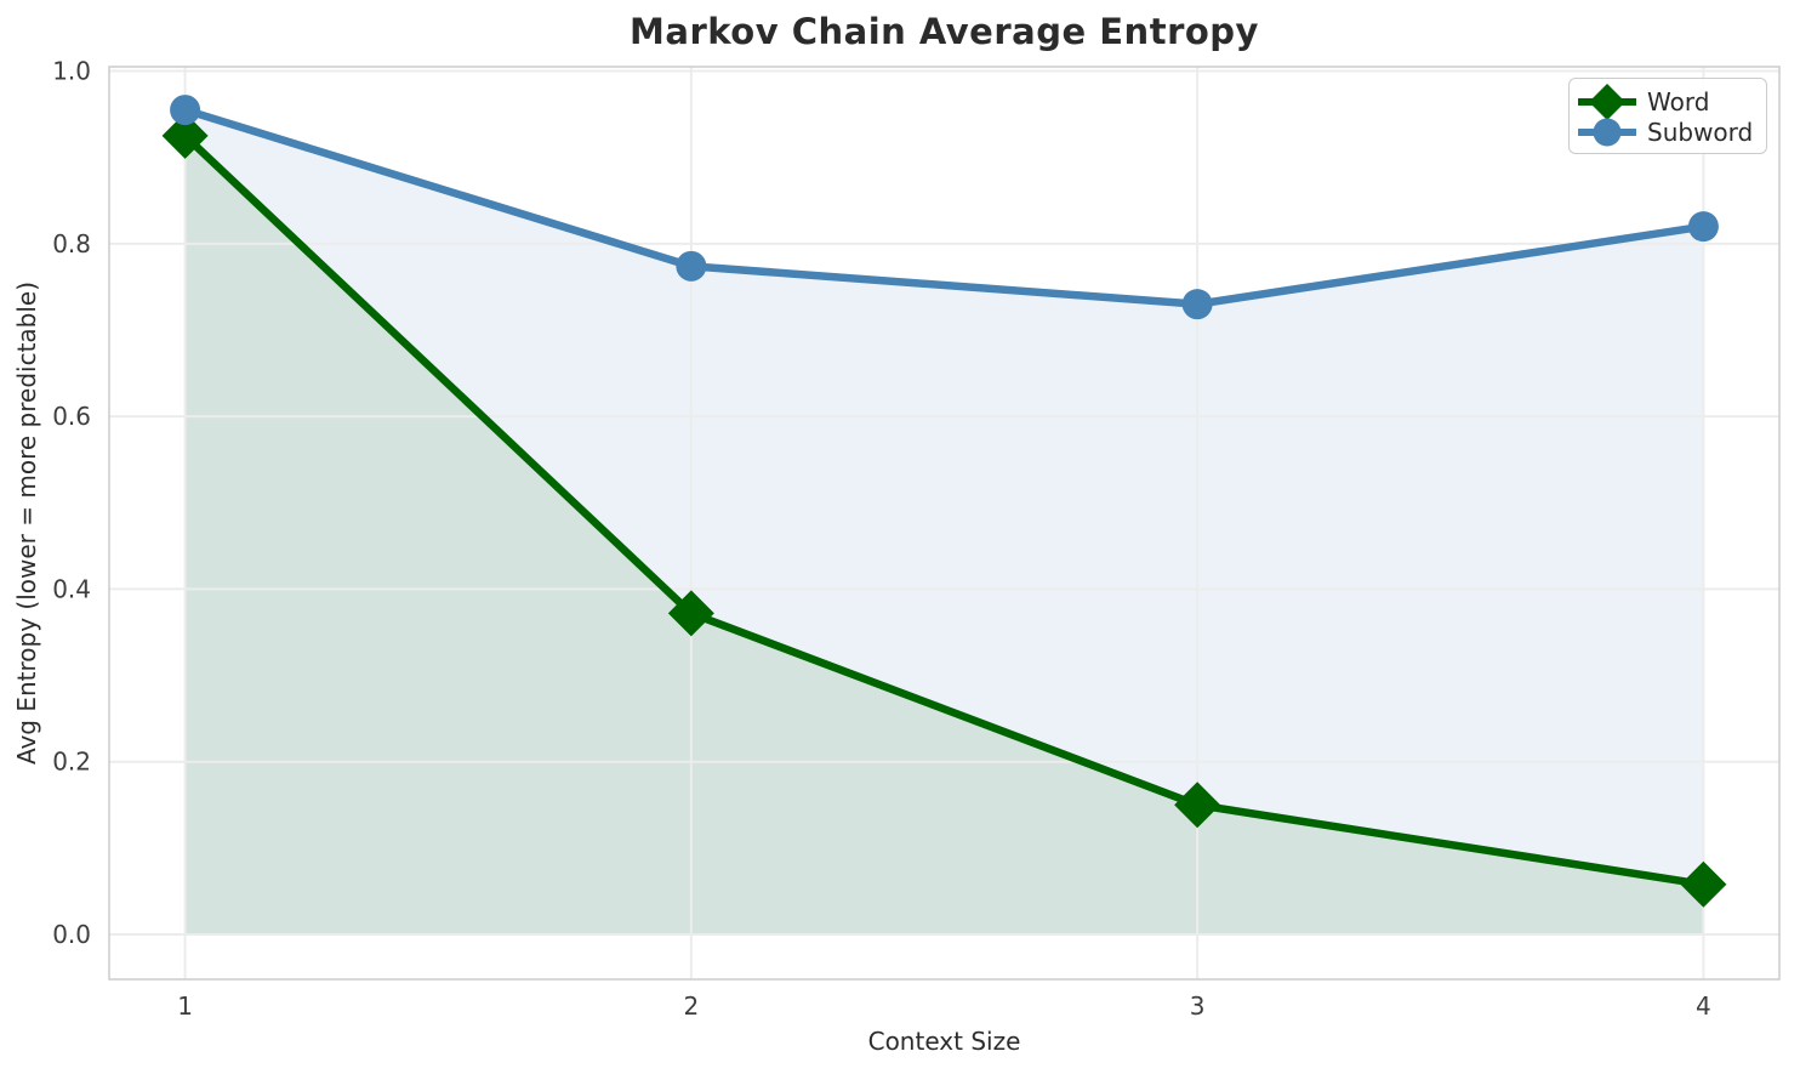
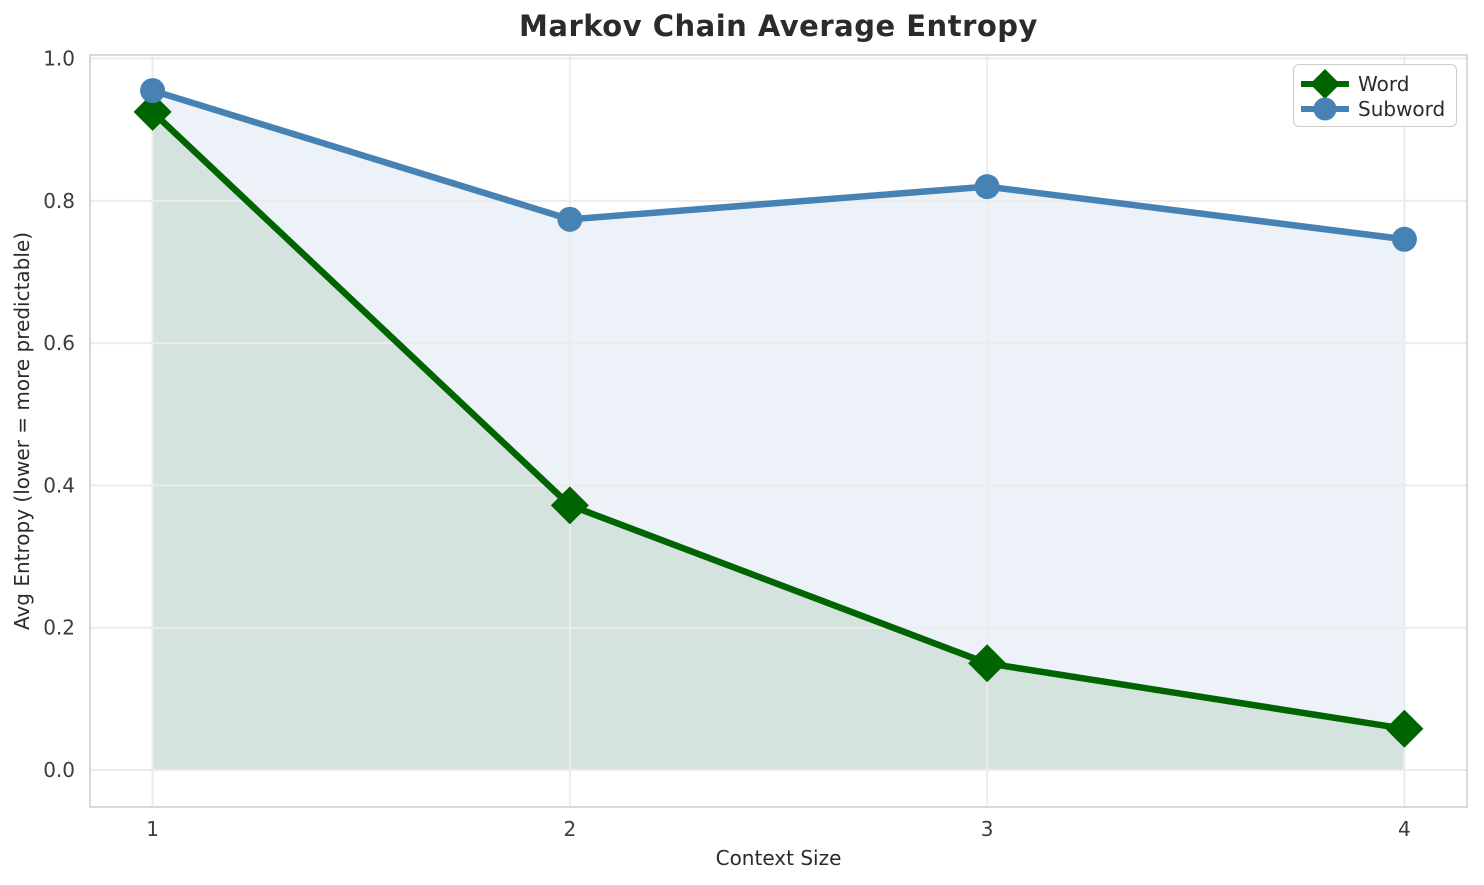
Subword/3: 0.73 -> 0.82
Subword/4: 0.82 -> 0.75
